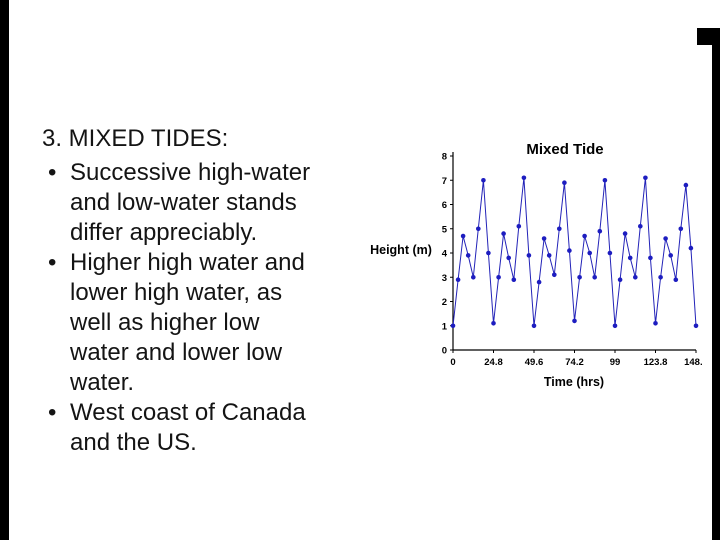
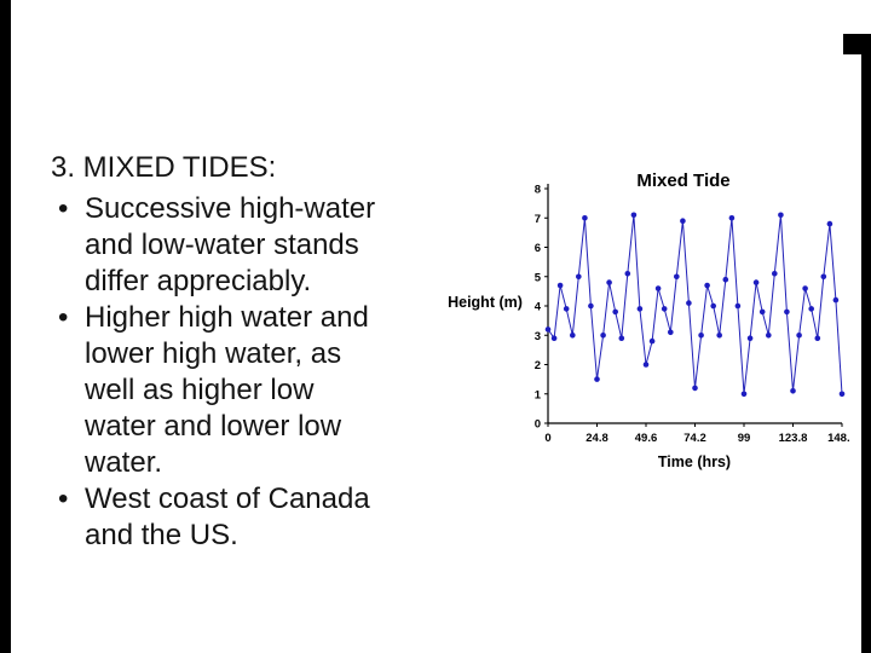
0: 1.0 -> 3.2
24.8: 1.1 -> 1.5
49.6: 1.0 -> 2.0
